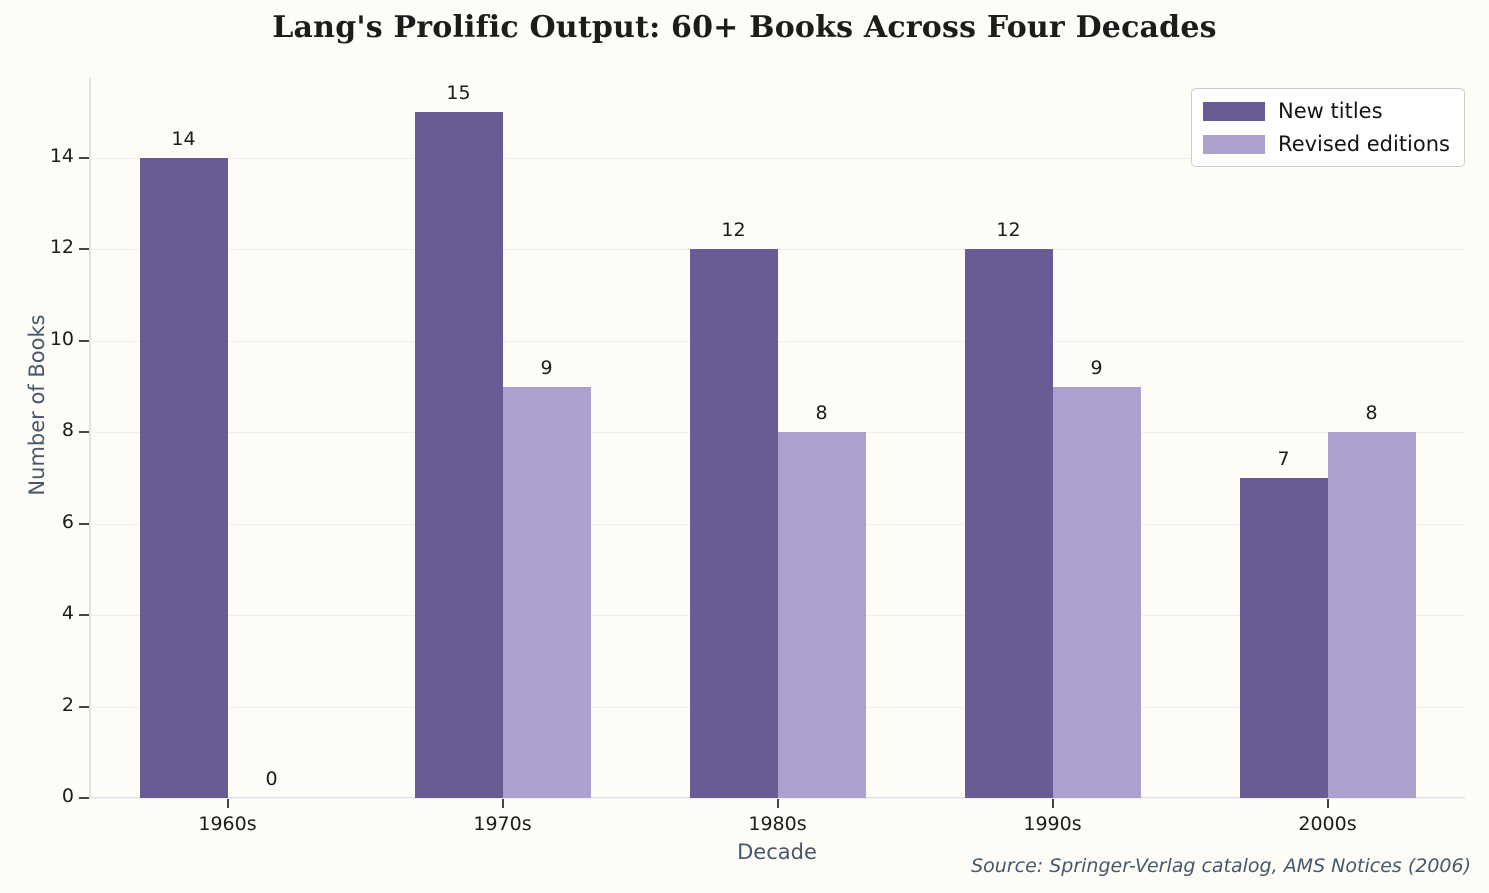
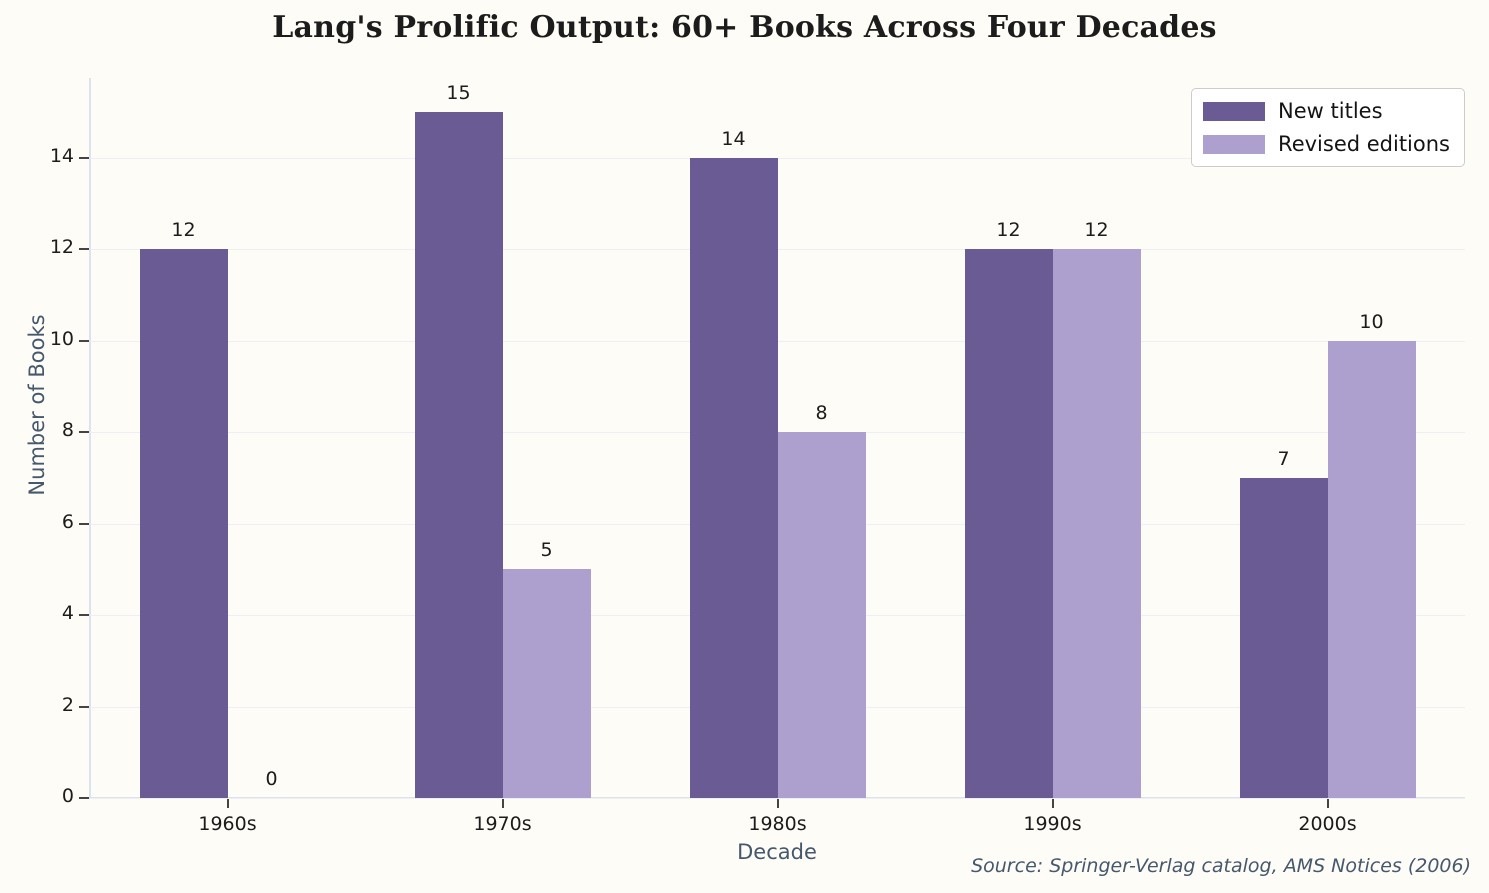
New titles/1960s: 14 -> 12
Revised editions/1970s: 9 -> 5
New titles/1980s: 12 -> 14
Revised editions/1990s: 9 -> 12
Revised editions/2000s: 8 -> 10
